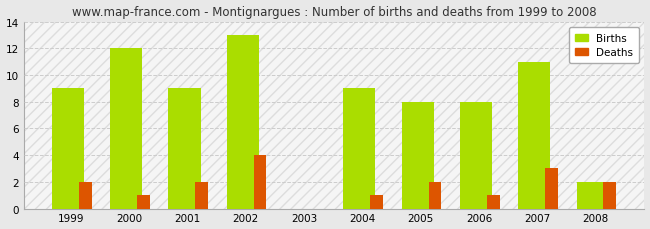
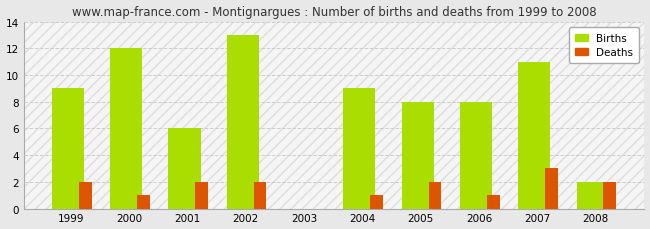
Births/2001: 9 -> 6
Deaths/2002: 4 -> 2
